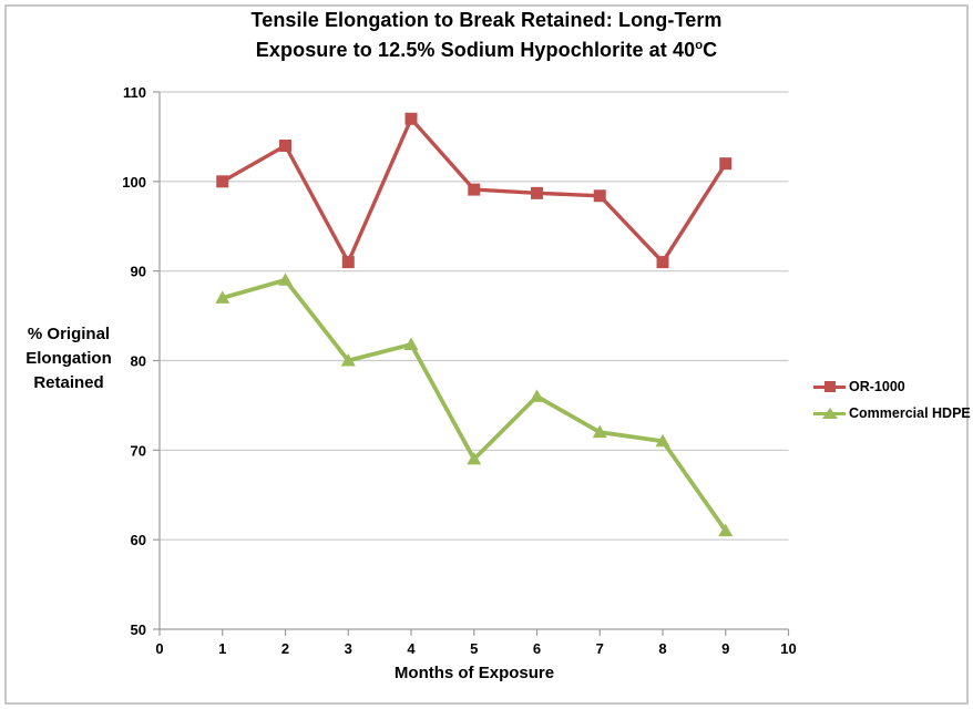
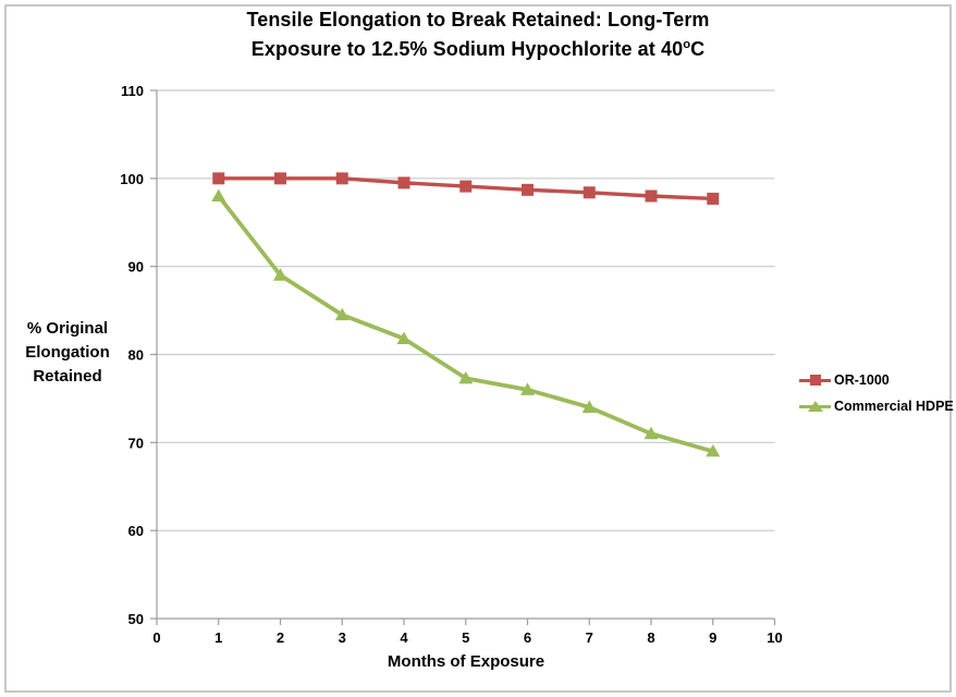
Commercial HDPE/1: 87 -> 98
OR-1000/2: 104 -> 100
OR-1000/3: 91 -> 100
Commercial HDPE/3: 80 -> 84
OR-1000/4: 107 -> 100
Commercial HDPE/5: 69 -> 77
Commercial HDPE/7: 72 -> 74
OR-1000/8: 91 -> 98
OR-1000/9: 102 -> 98
Commercial HDPE/9: 61 -> 69
